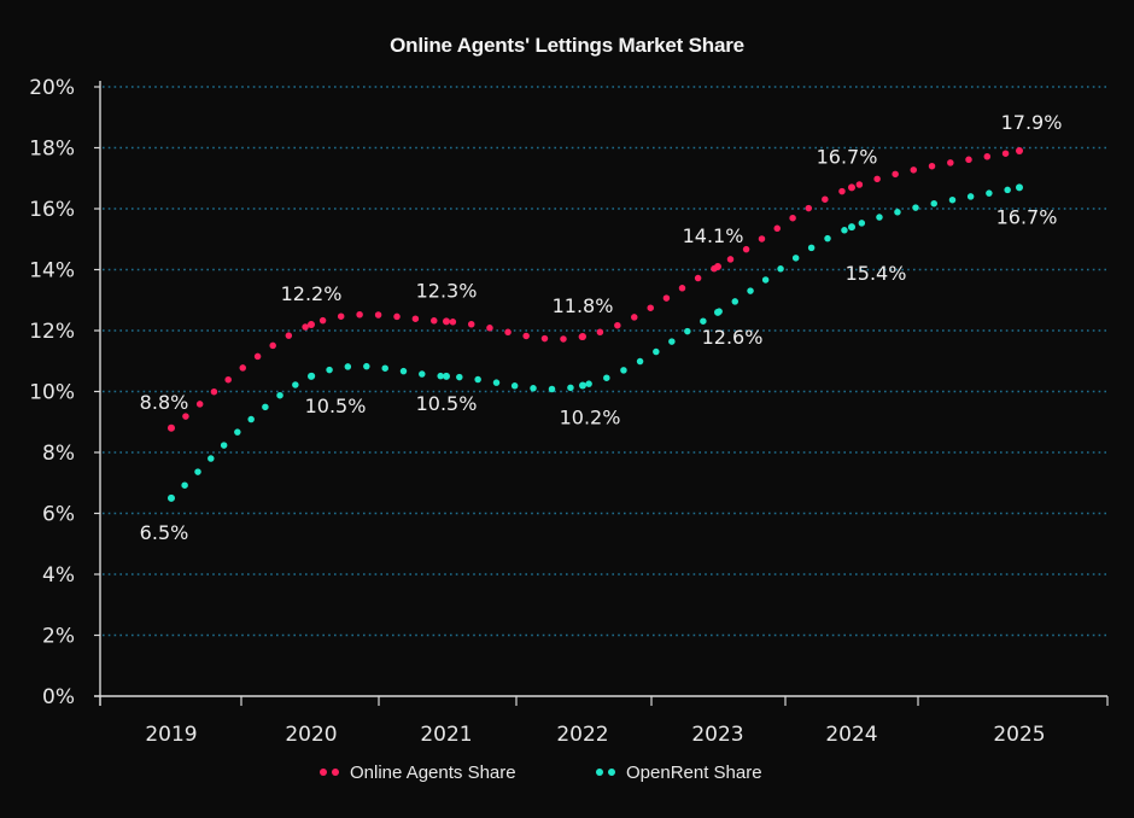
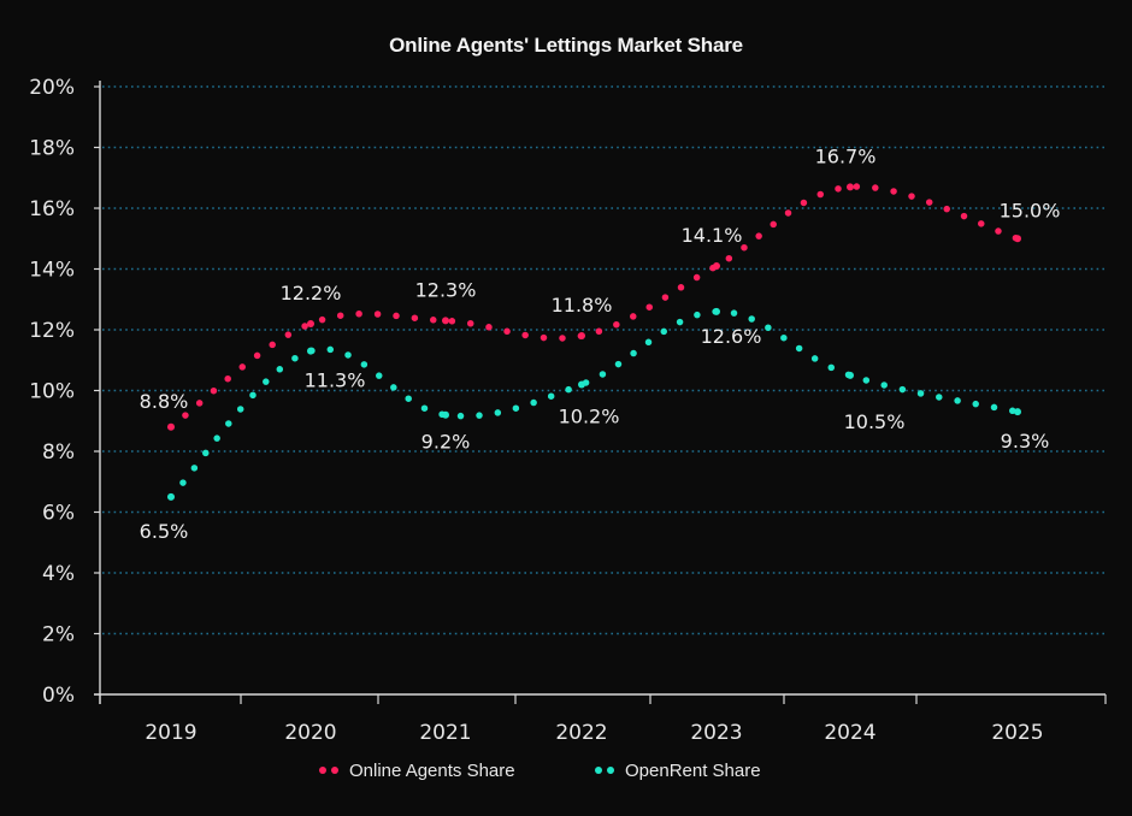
OpenRent Share/2020: 10.5% -> 11.3%
OpenRent Share/2021: 10.5% -> 9.2%
OpenRent Share/2024: 15.4% -> 10.5%
Online Agents Share/2025: 17.9% -> 15.0%
OpenRent Share/2025: 16.7% -> 9.3%
